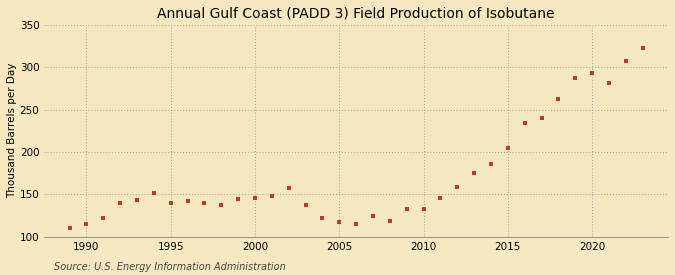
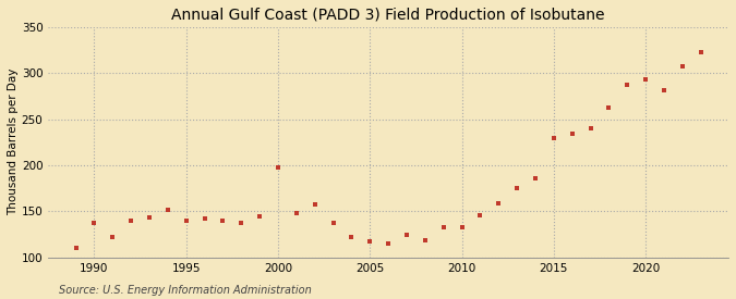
1990: 115 -> 138
2000: 146 -> 198
2015: 205 -> 230
